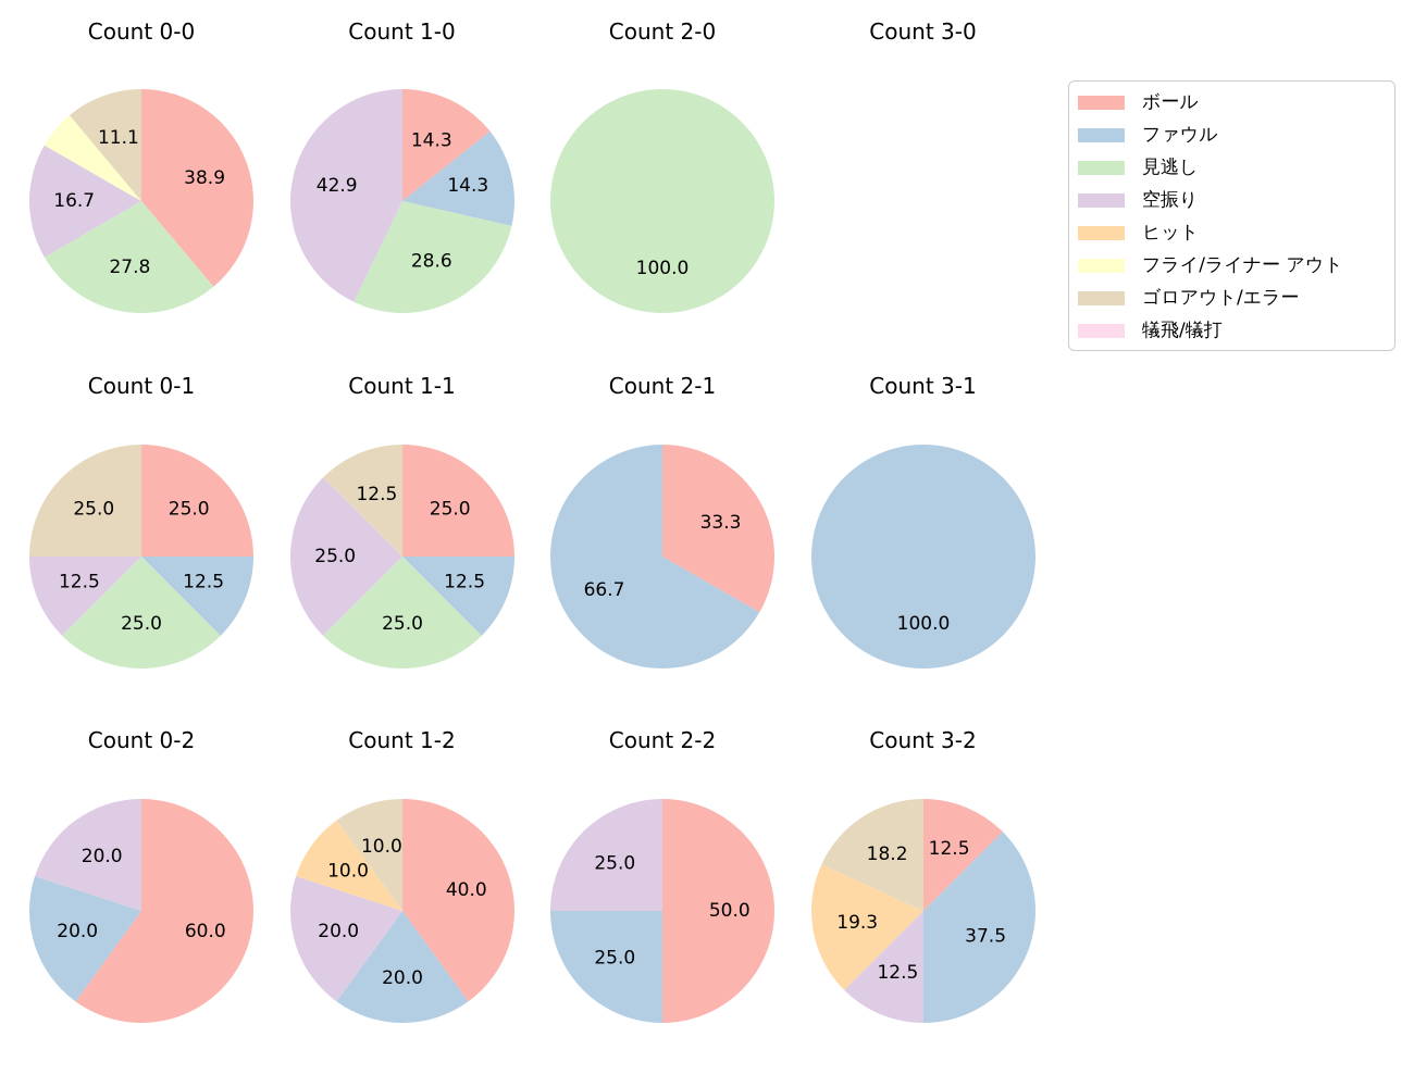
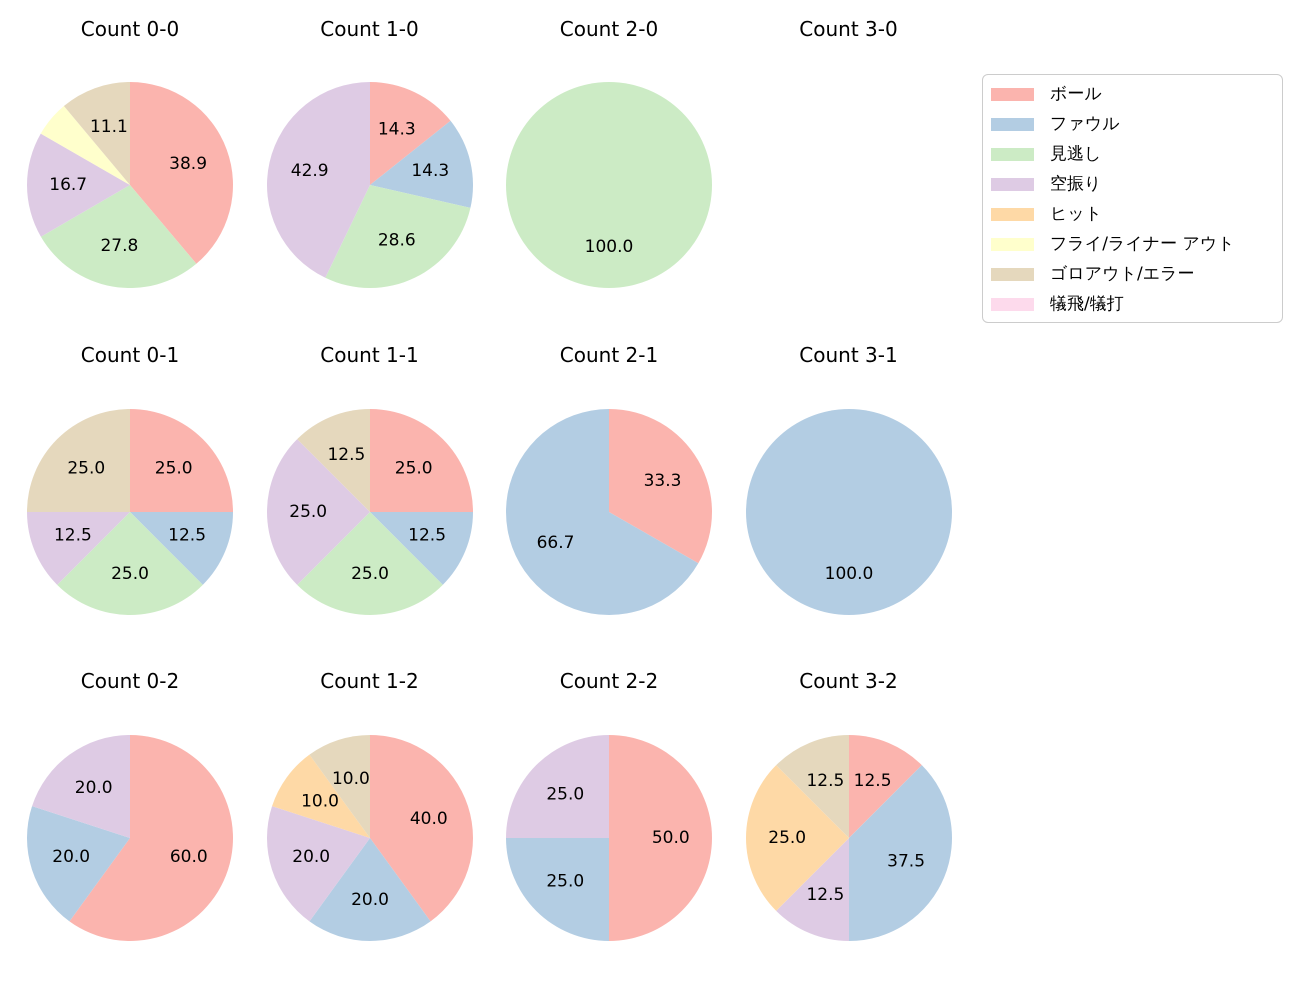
Count 3-2/ヒット: 19.3 -> 25.0
Count 3-2/ゴロアウト/エラー: 18.2 -> 12.5
